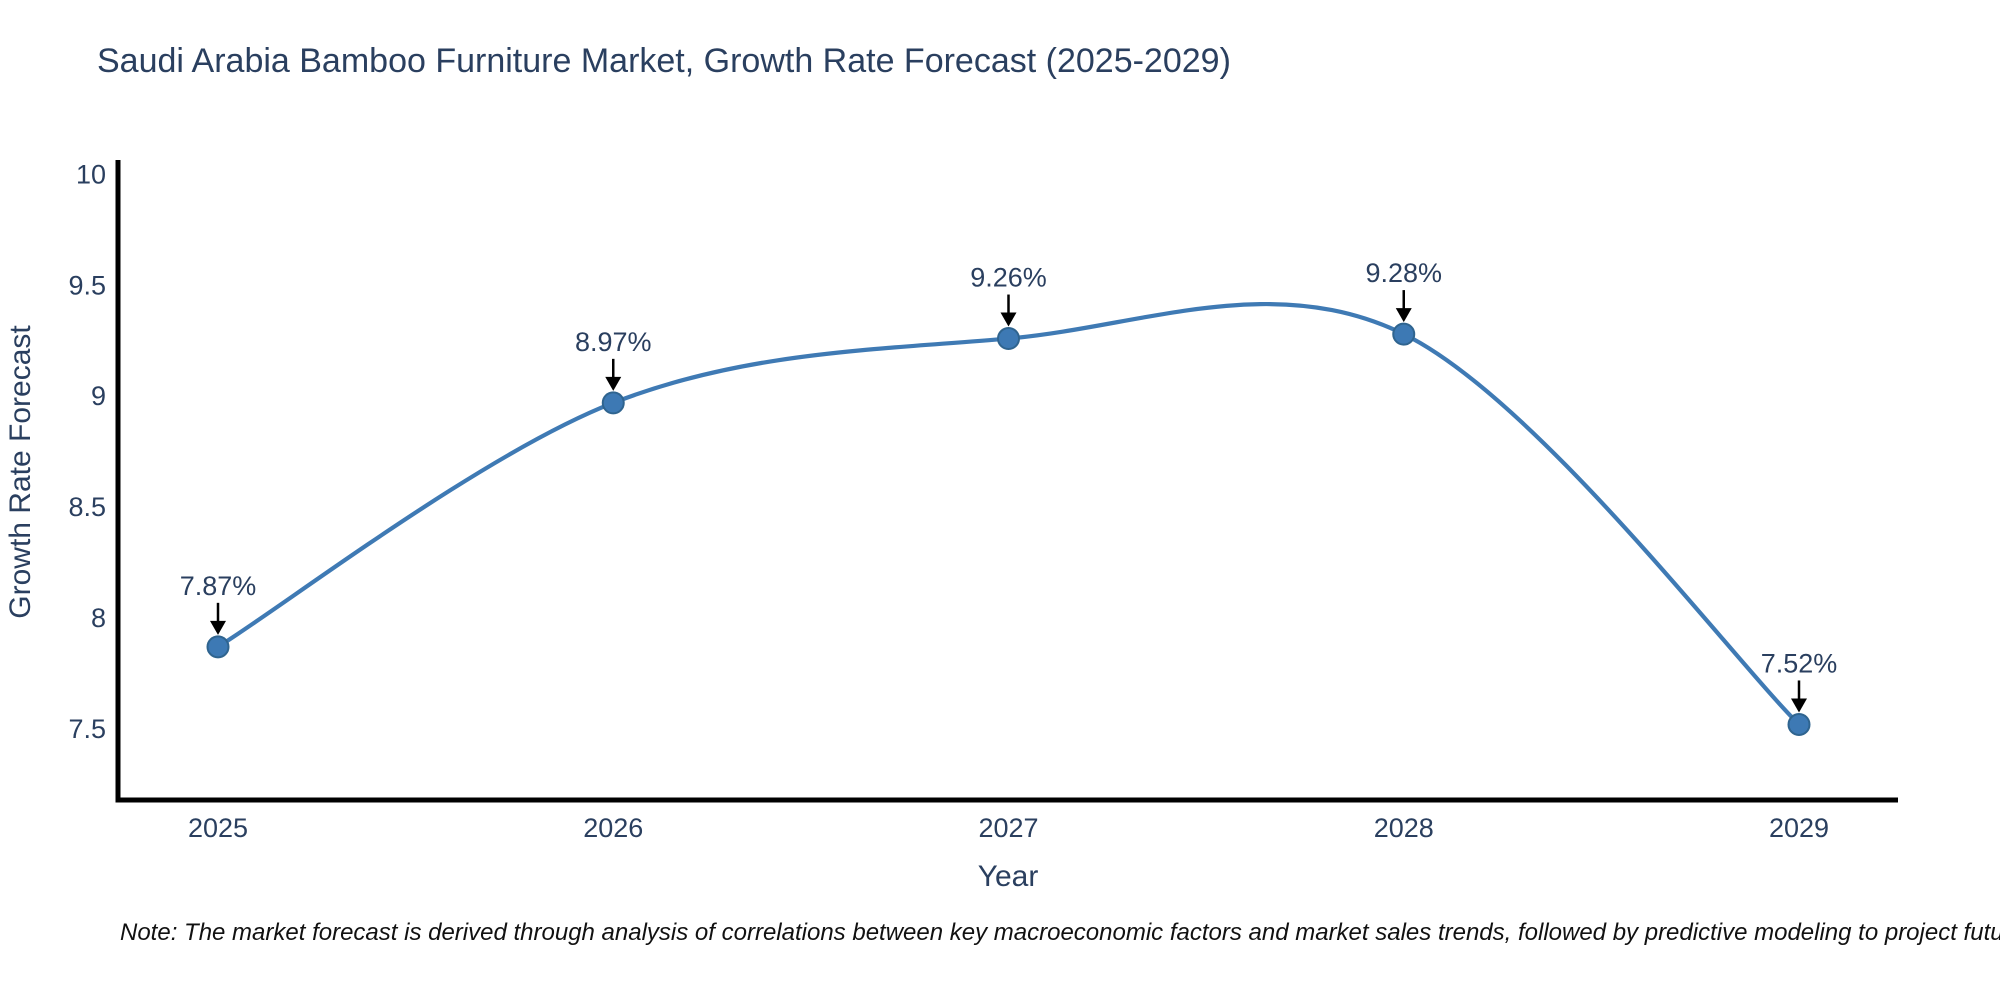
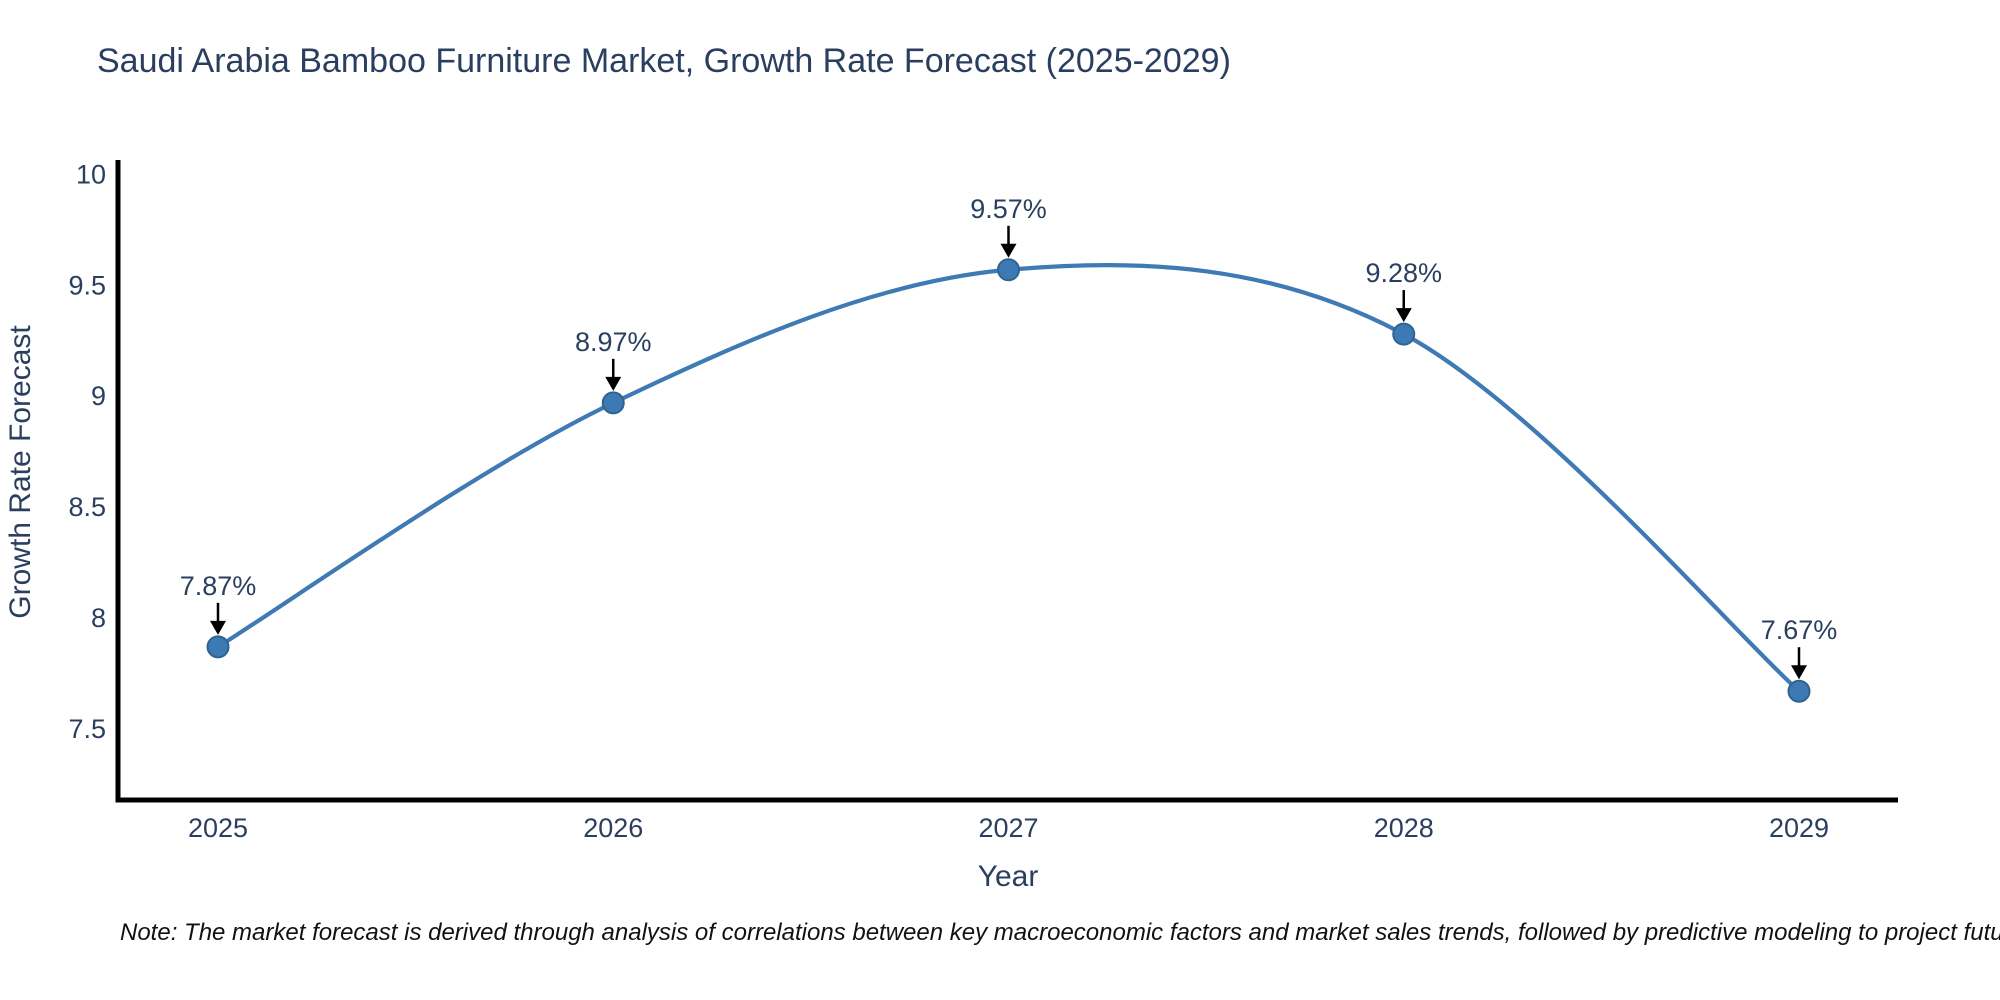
2027: 9.26% -> 9.57%
2029: 7.52% -> 7.67%
